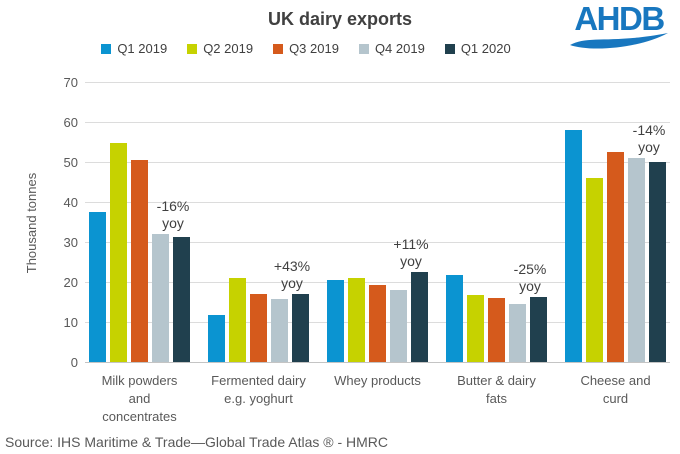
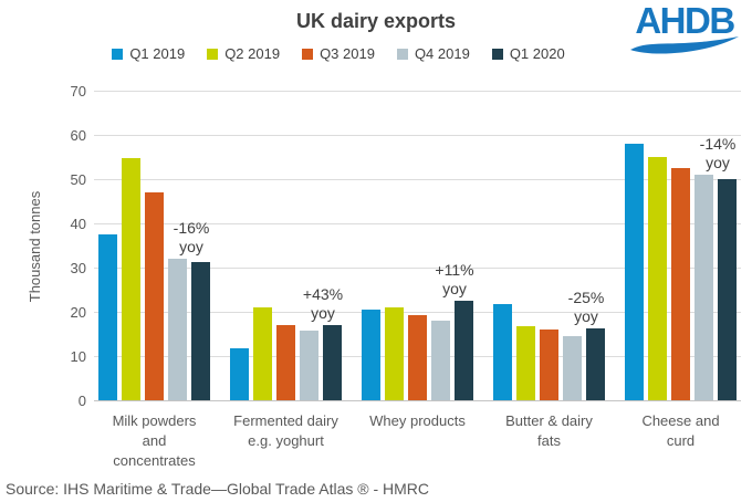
Q3 2019/Milk powders and concentrates: 50 -> 47
Q2 2019/Cheese and curd: 46 -> 55
